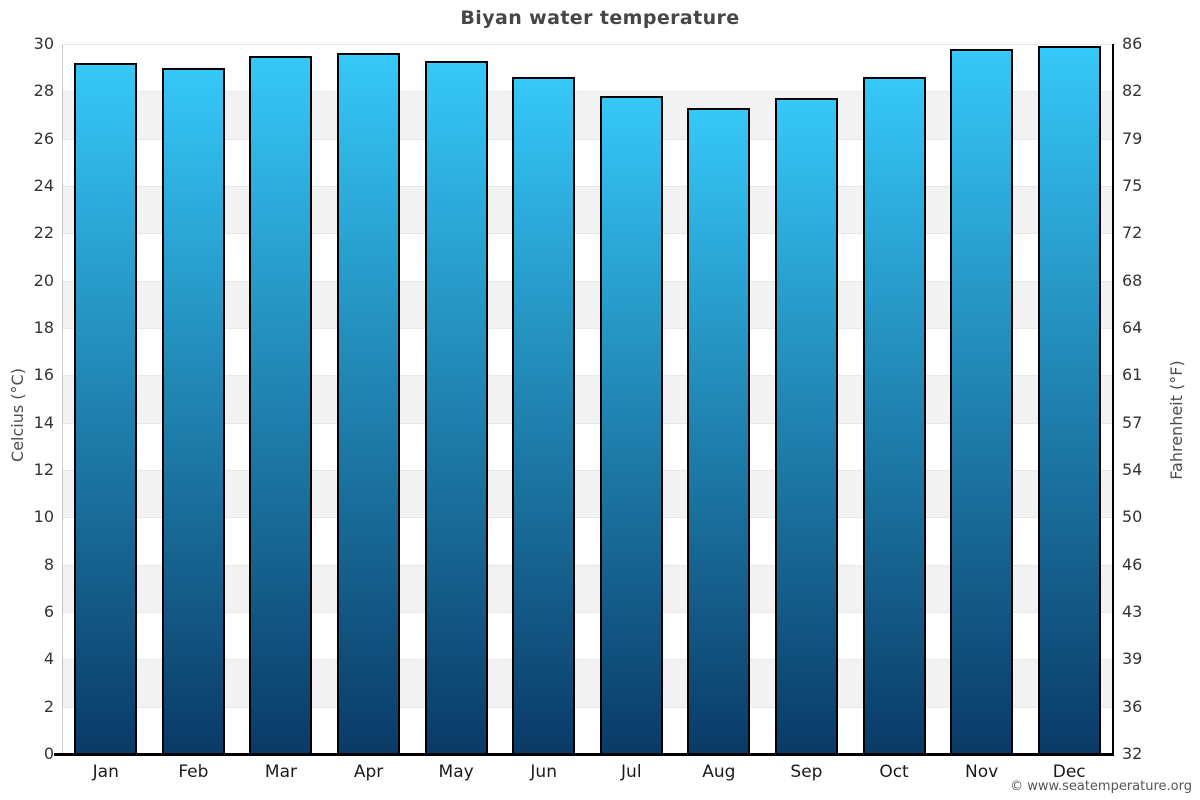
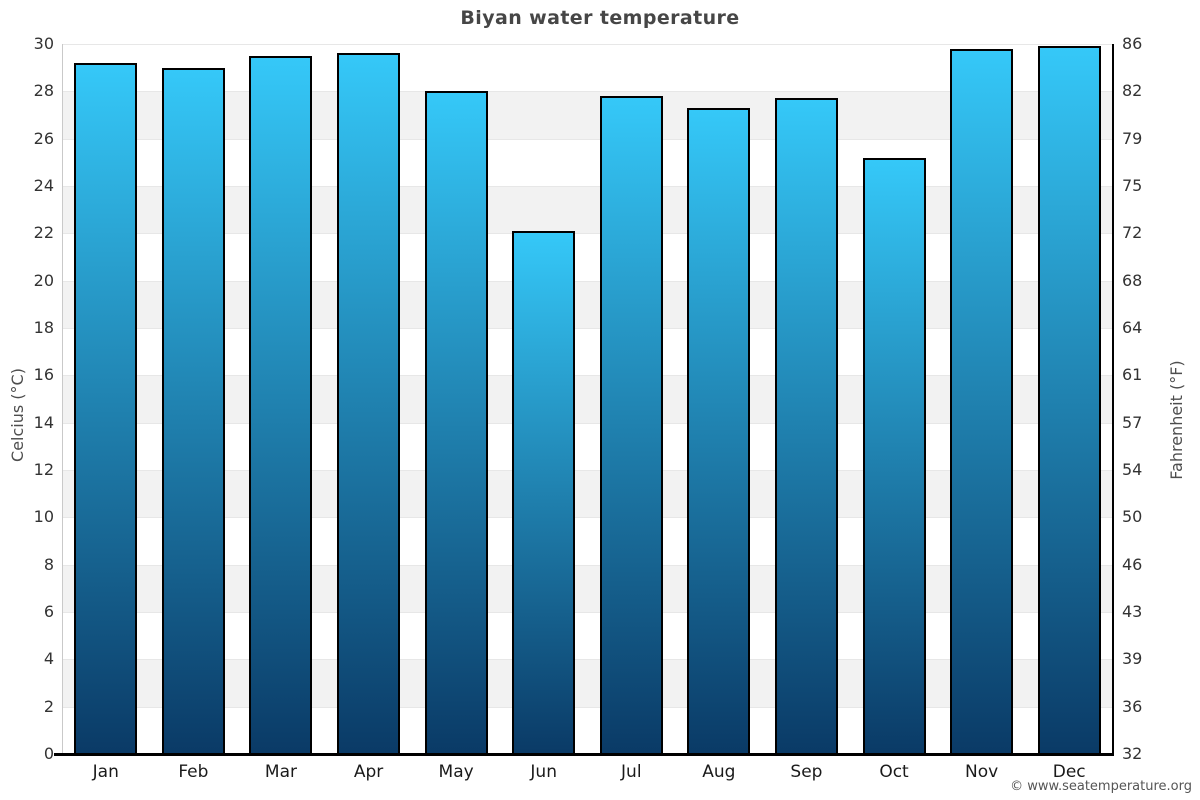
May: 29.3 -> 28.0
Jun: 28.6 -> 22.1
Oct: 28.6 -> 25.2
